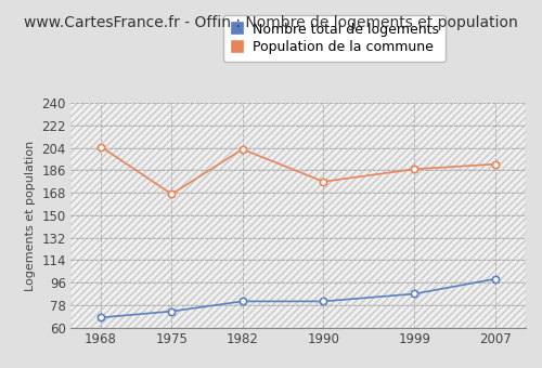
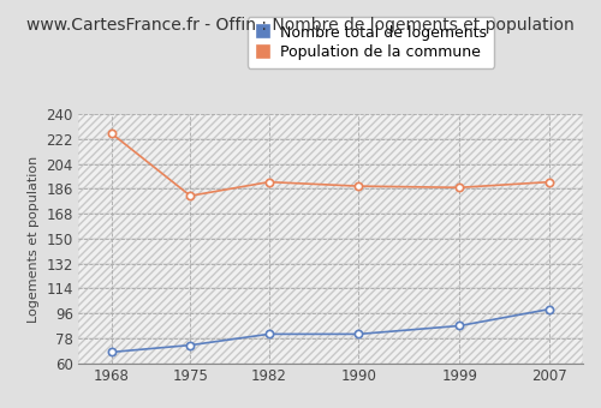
Population de la commune/1968: 205 -> 226
Population de la commune/1975: 167 -> 181
Population de la commune/1982: 203 -> 191
Population de la commune/1990: 177 -> 188
